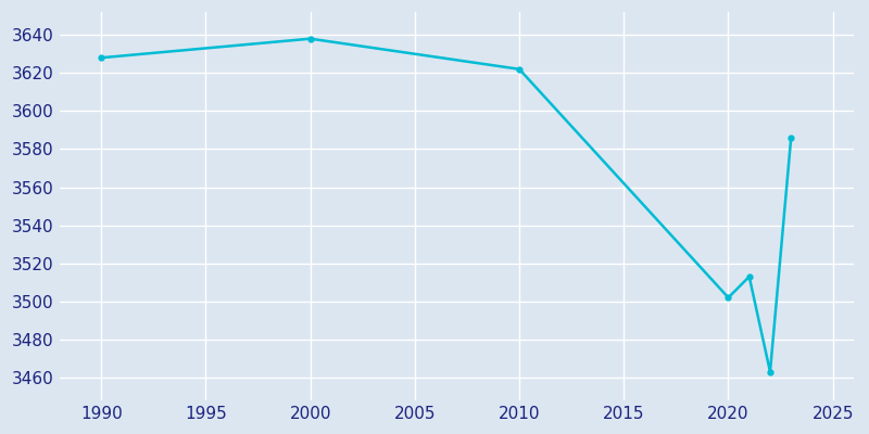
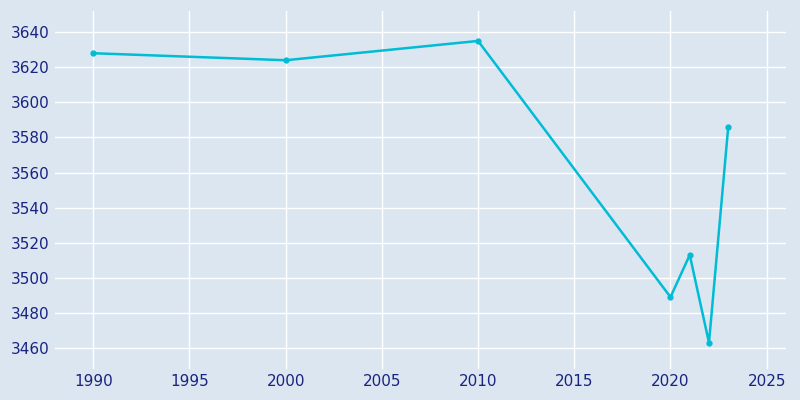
2000: 3638 -> 3624
2010: 3622 -> 3635
2020: 3502 -> 3489
